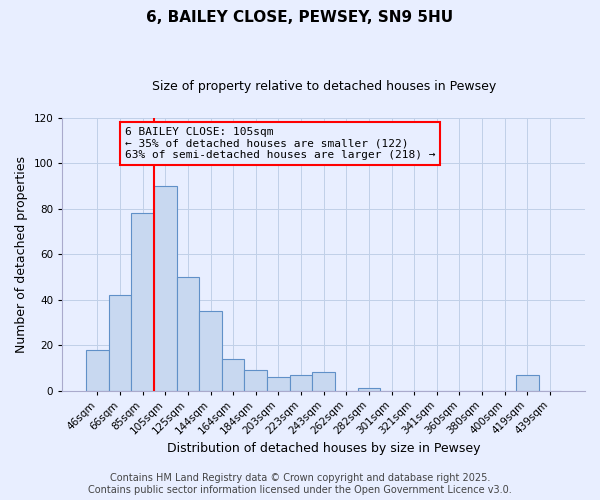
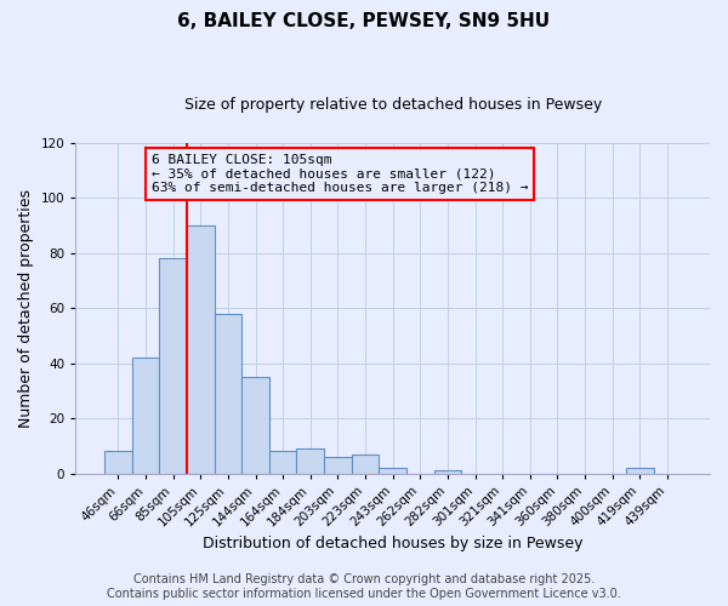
46sqm: 18 -> 8
125sqm: 50 -> 58
164sqm: 14 -> 8
243sqm: 8 -> 2
419sqm: 7 -> 2
